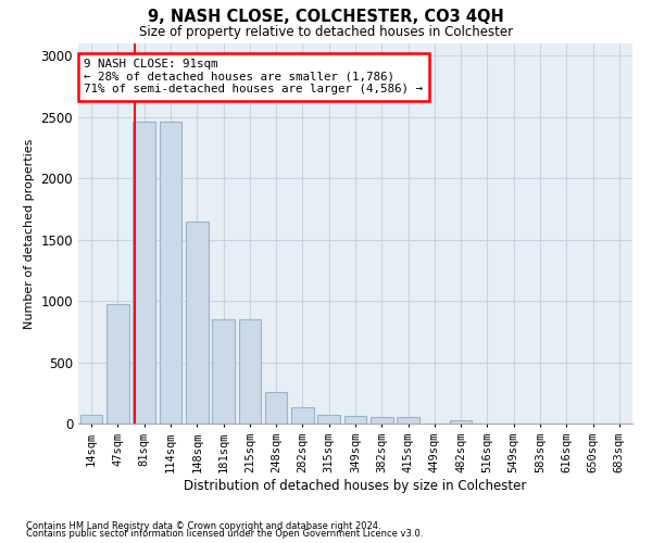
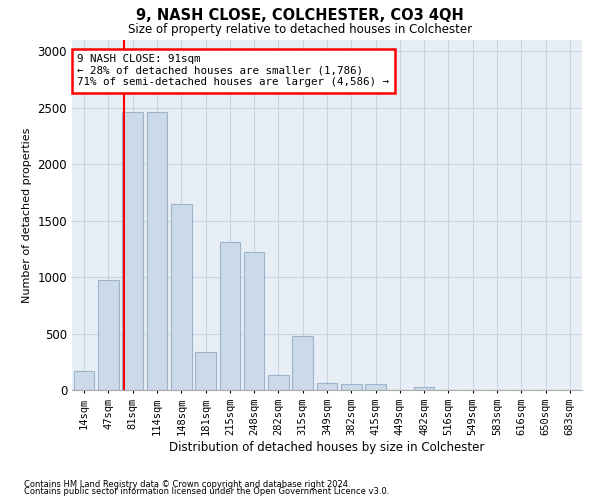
14sqm: 80 -> 170
181sqm: 850 -> 340
215sqm: 850 -> 1310
248sqm: 260 -> 1220
315sqm: 80 -> 480
